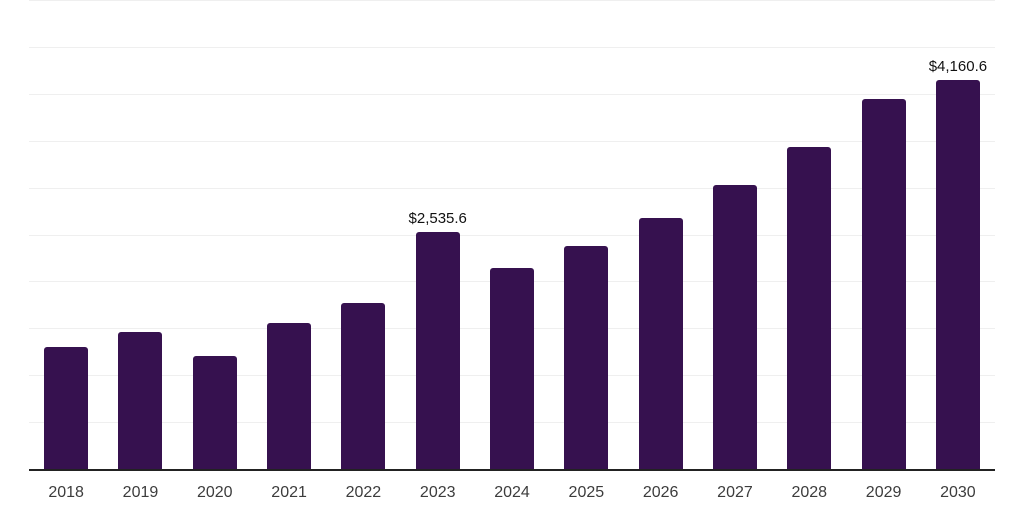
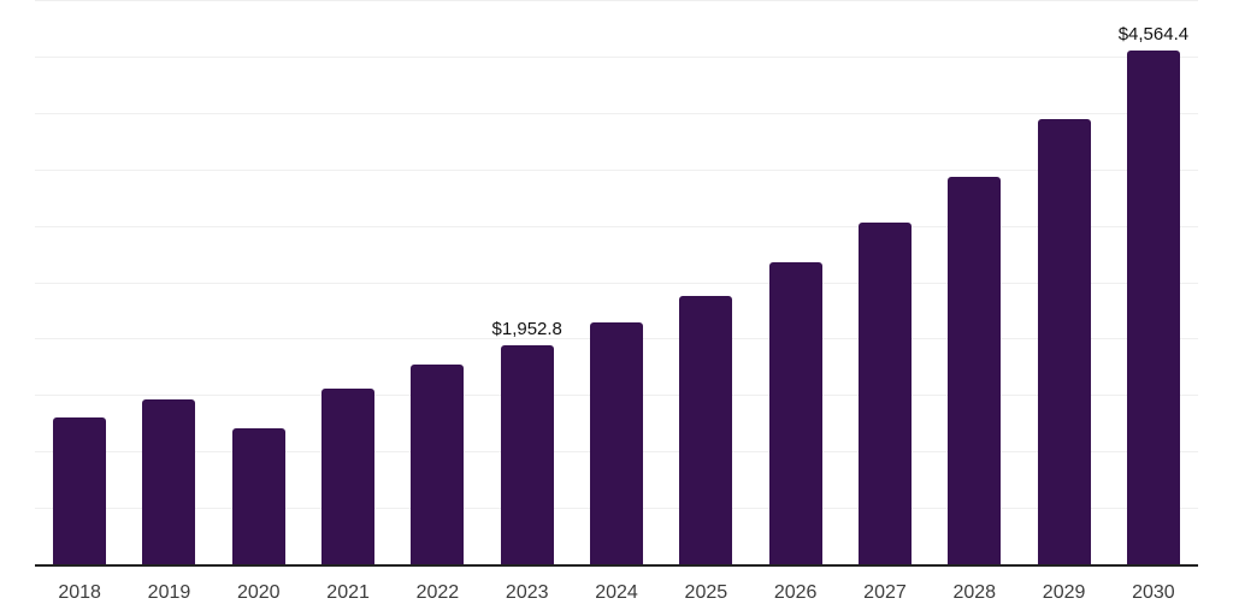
2023: $2,535.6 -> $1,952.8
2030: $4,160.6 -> $4,564.4
